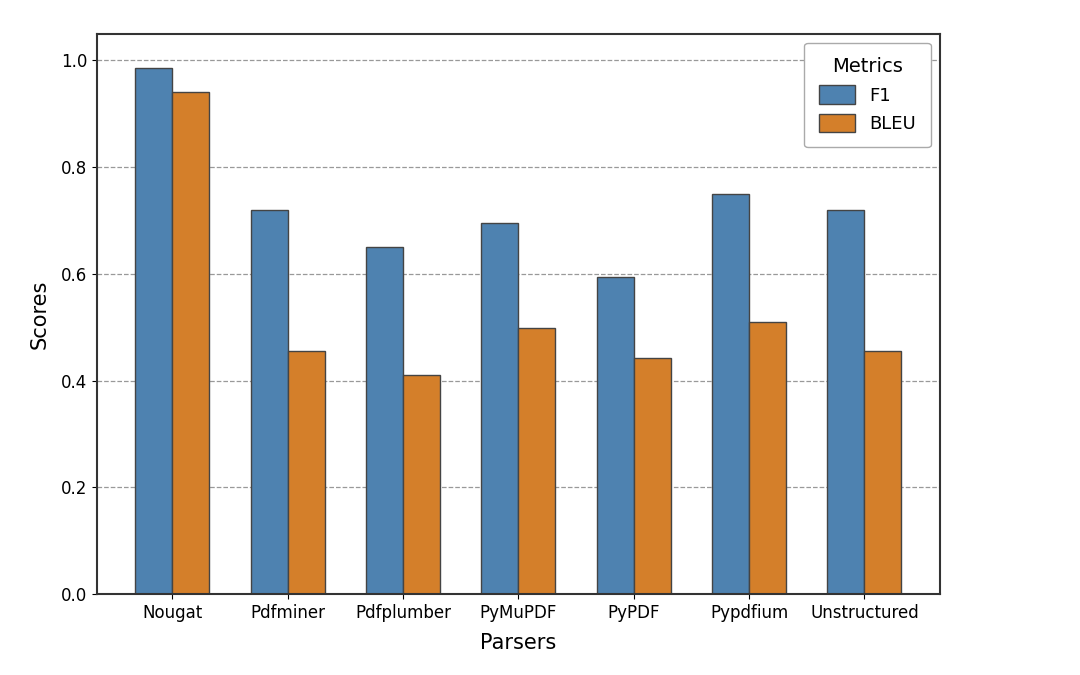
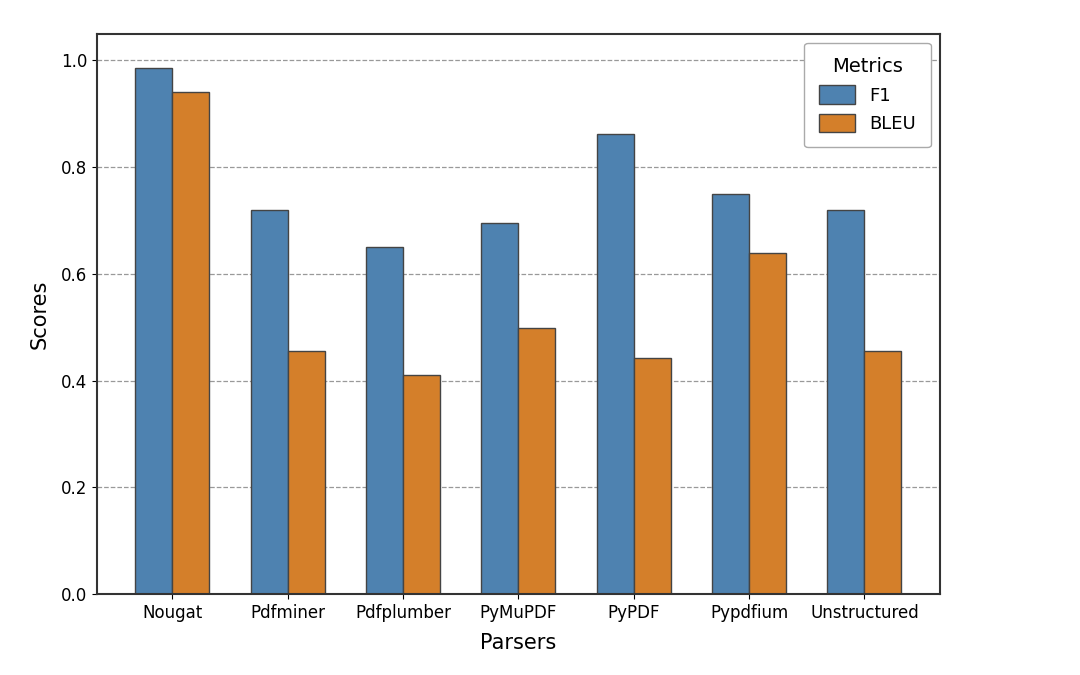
F1/PyPDF: 0.595 -> 0.862
BLEU/Pypdfium: 0.510 -> 0.640
